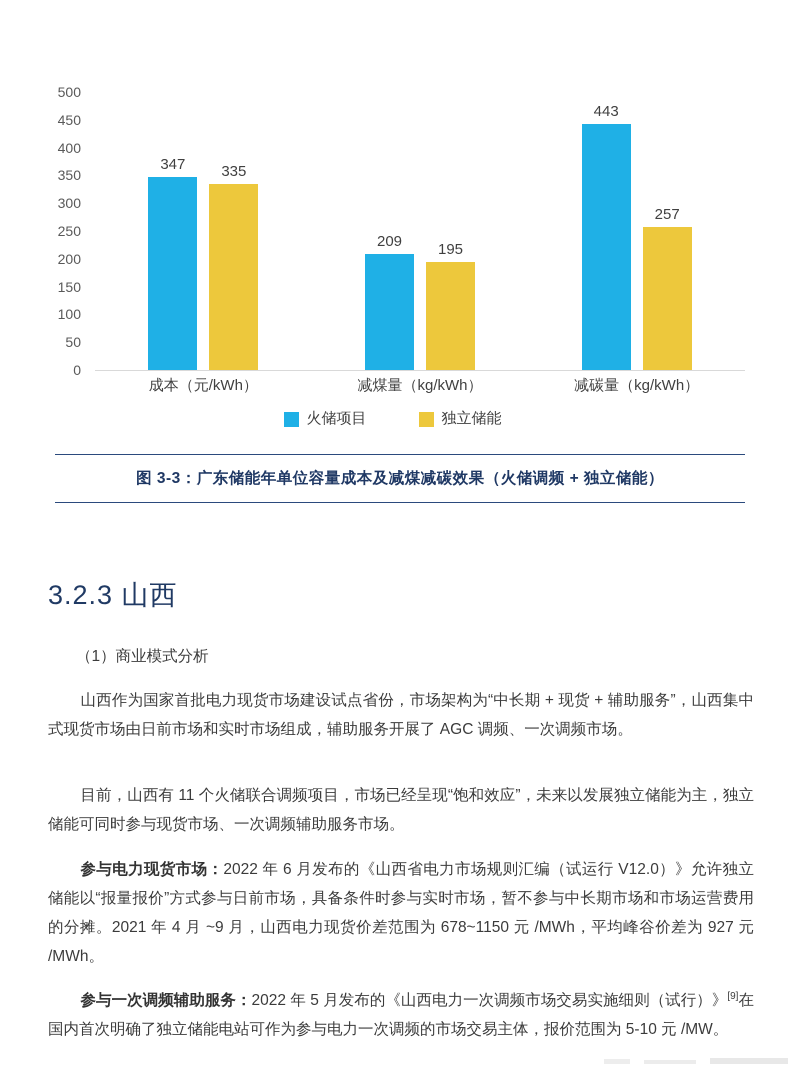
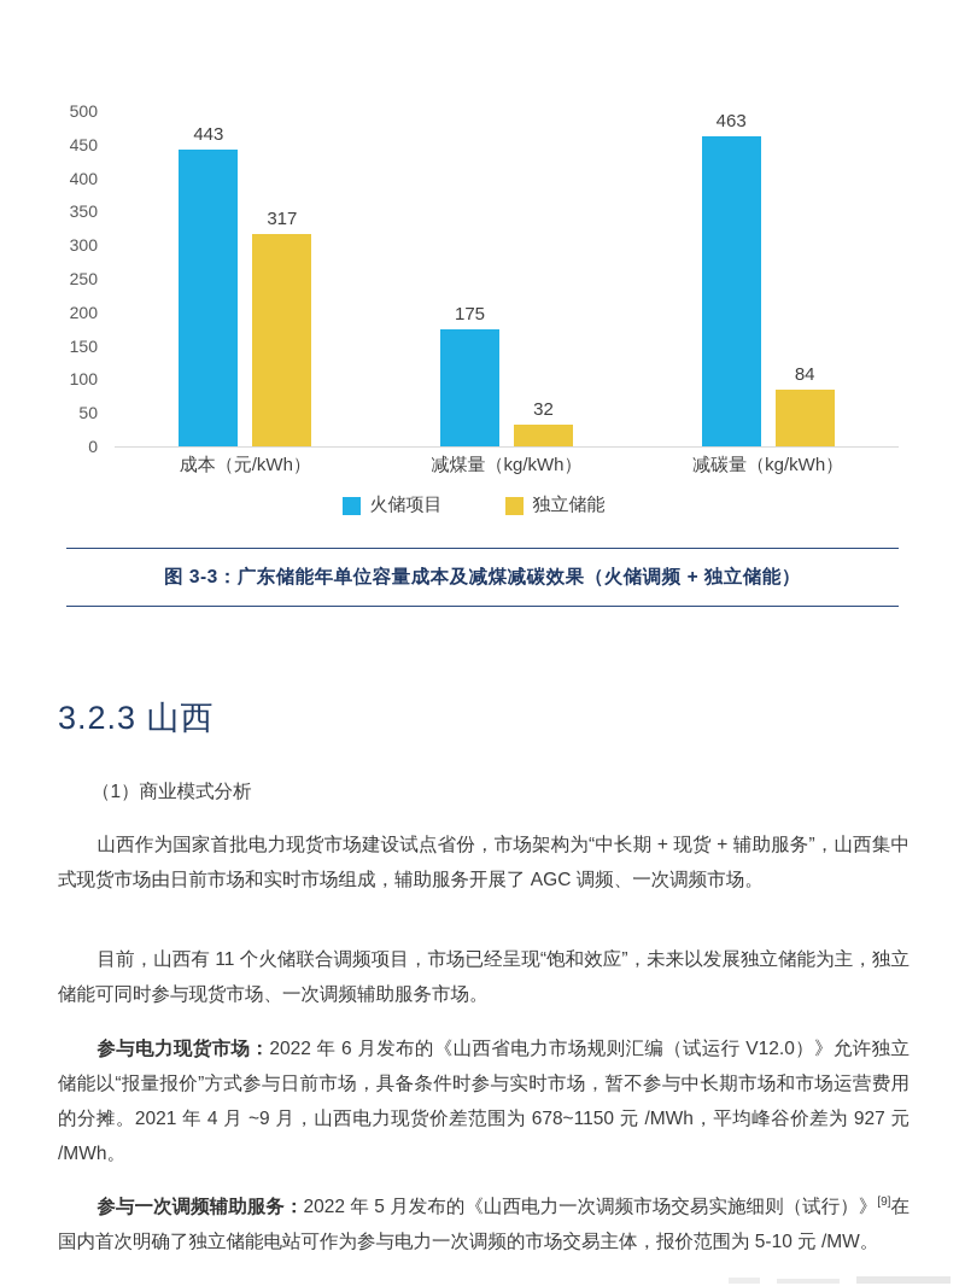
火储项目/成本（元/kWh）: 347 -> 443
独立储能/成本（元/kWh）: 335 -> 317
火储项目/减煤量（kg/kWh）: 209 -> 175
独立储能/减煤量（kg/kWh）: 195 -> 32
火储项目/减碳量（kg/kWh）: 443 -> 463
独立储能/减碳量（kg/kWh）: 257 -> 84
